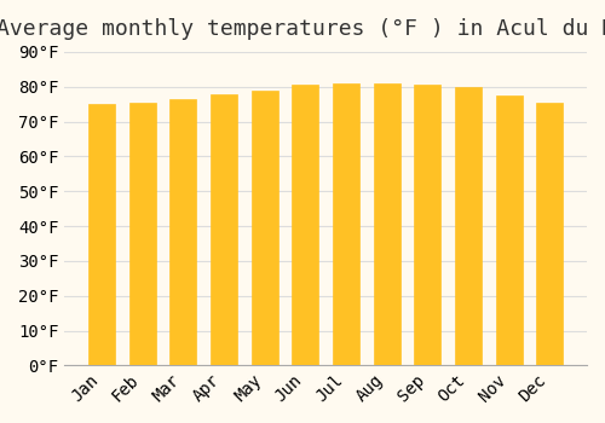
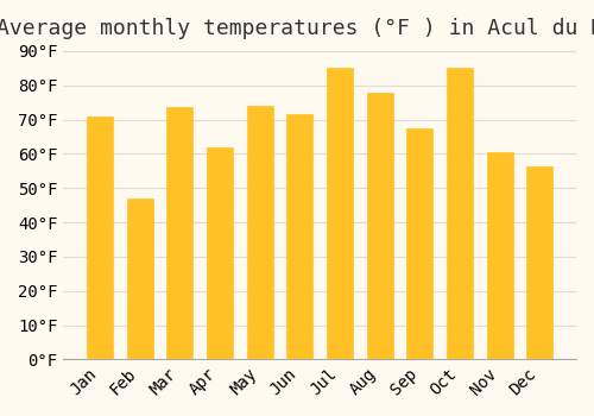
Jan: 75.0°F -> 71.0°F
Feb: 75.5°F -> 47.0°F
Mar: 76.5°F -> 73.5°F
Apr: 78.0°F -> 62.0°F
May: 79.0°F -> 74.0°F
Jun: 80.5°F -> 71.5°F
Jul: 81.0°F -> 85.0°F
Aug: 81.0°F -> 78.0°F
Sep: 80.5°F -> 67.5°F
Oct: 80.0°F -> 85.0°F
Nov: 77.5°F -> 60.5°F
Dec: 75.5°F -> 56.5°F
